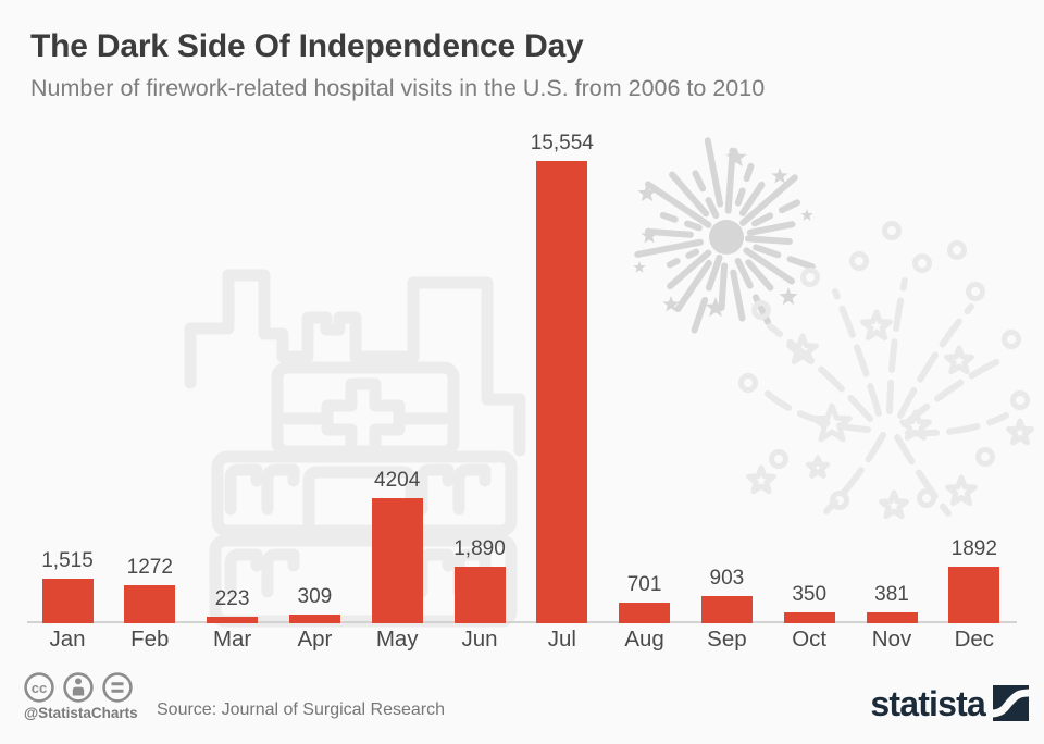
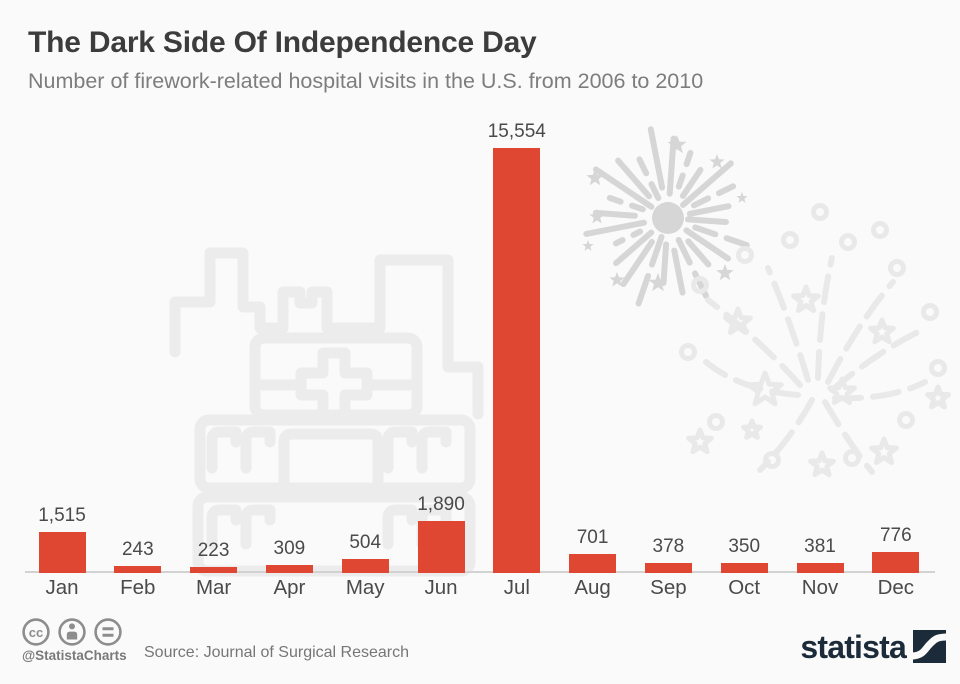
Feb: 1272 -> 243
May: 4204 -> 504
Sep: 903 -> 378
Dec: 1892 -> 776
